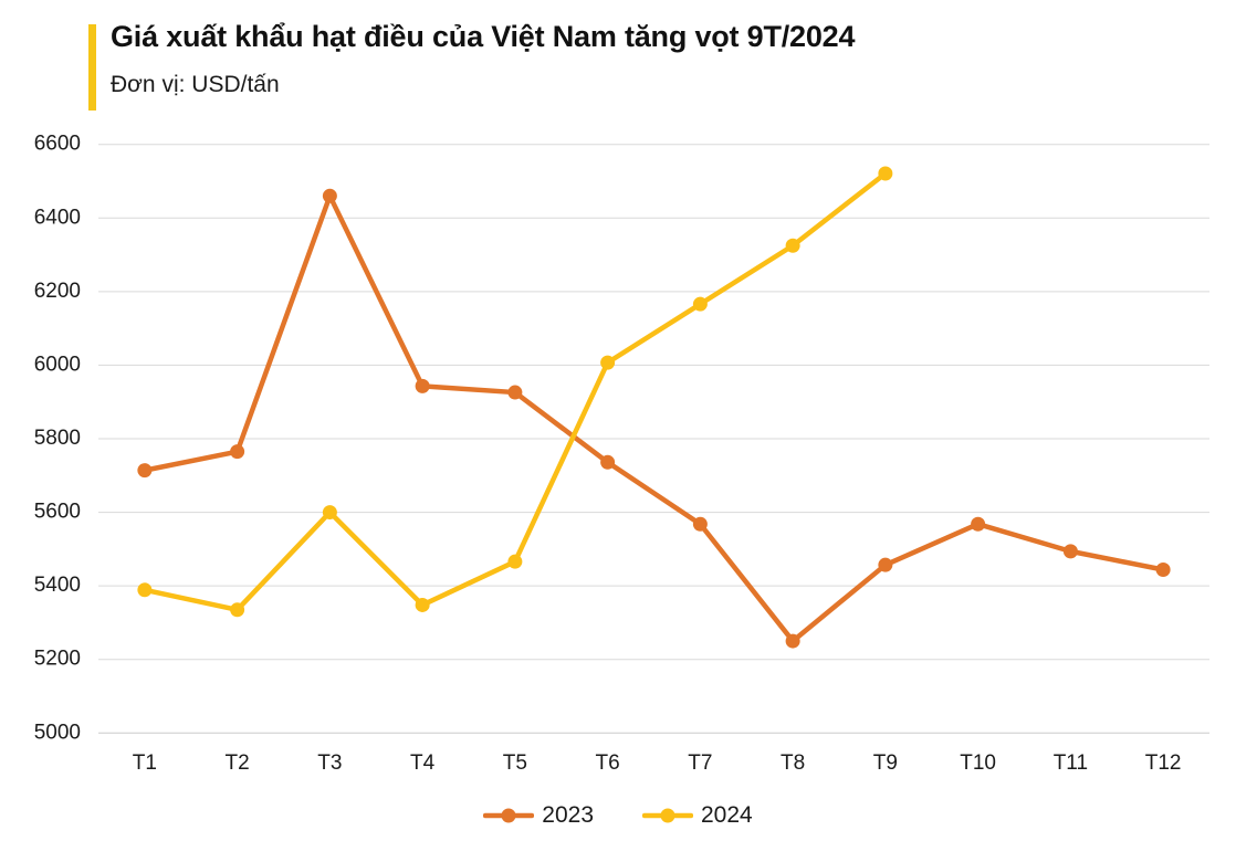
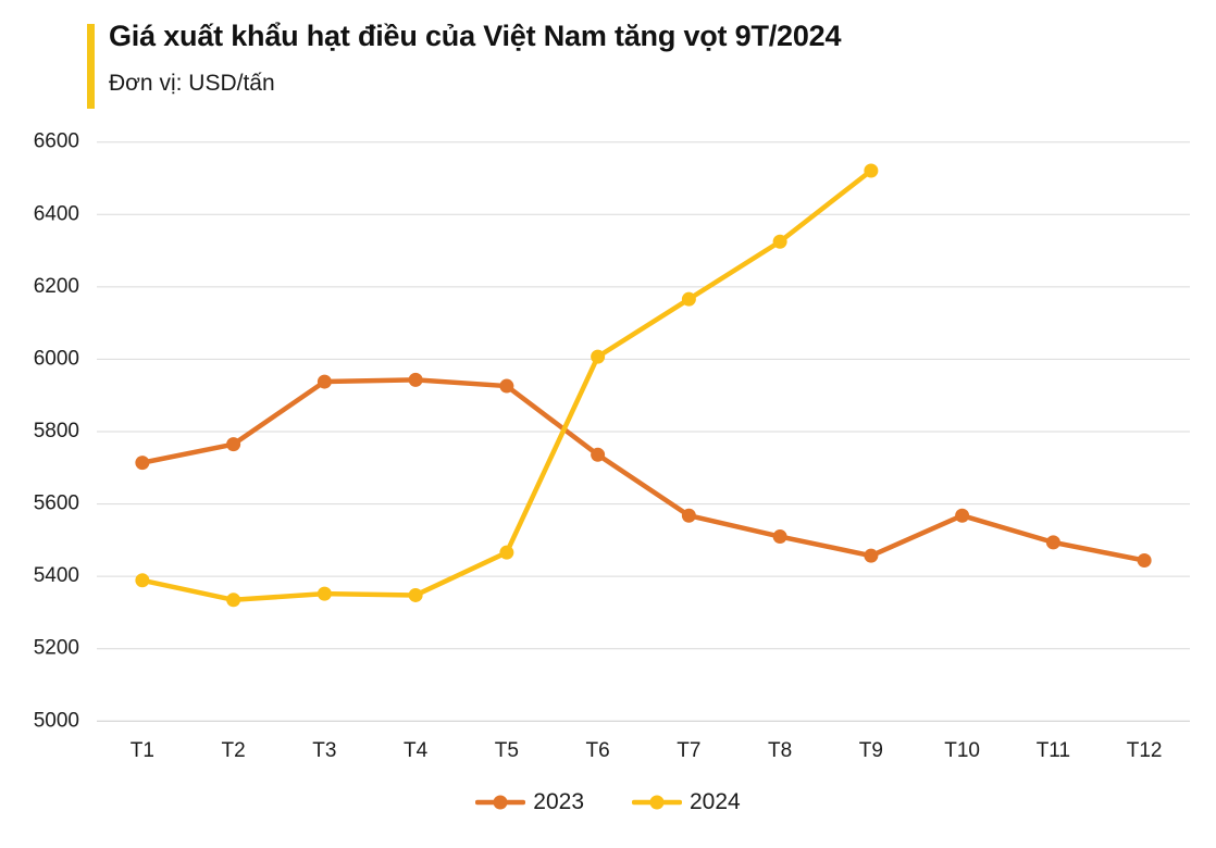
2023/T3: 6460 -> 5940
2024/T3: 5600 -> 5350
2023/T8: 5250 -> 5510
